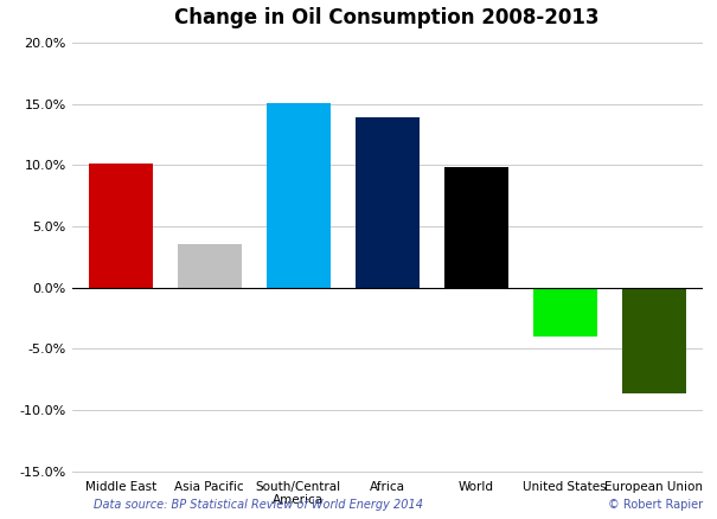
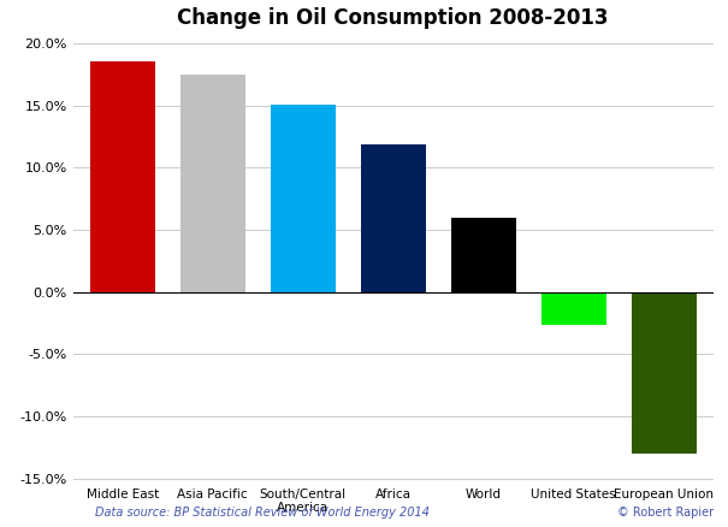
Middle East: 10.1% -> 18.5%
Asia Pacific: 3.5% -> 17.5%
Africa: 13.9% -> 11.9%
World: 9.8% -> 6.0%
United States: -4.0% -> -2.6%
European Union: -8.6% -> -13.0%
